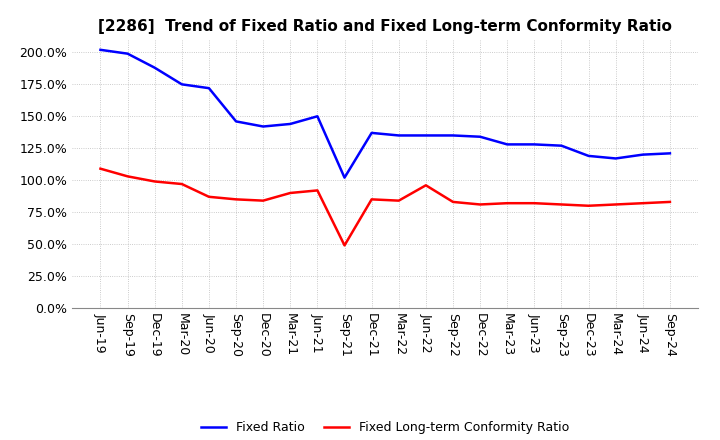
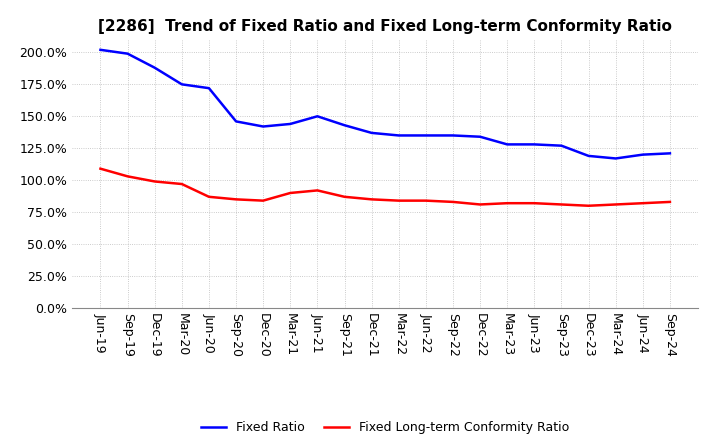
Fixed Ratio/Sep-21: 102% -> 143%
Fixed Long-term Conformity Ratio/Sep-21: 49% -> 87%
Fixed Long-term Conformity Ratio/Jun-22: 96% -> 84%
